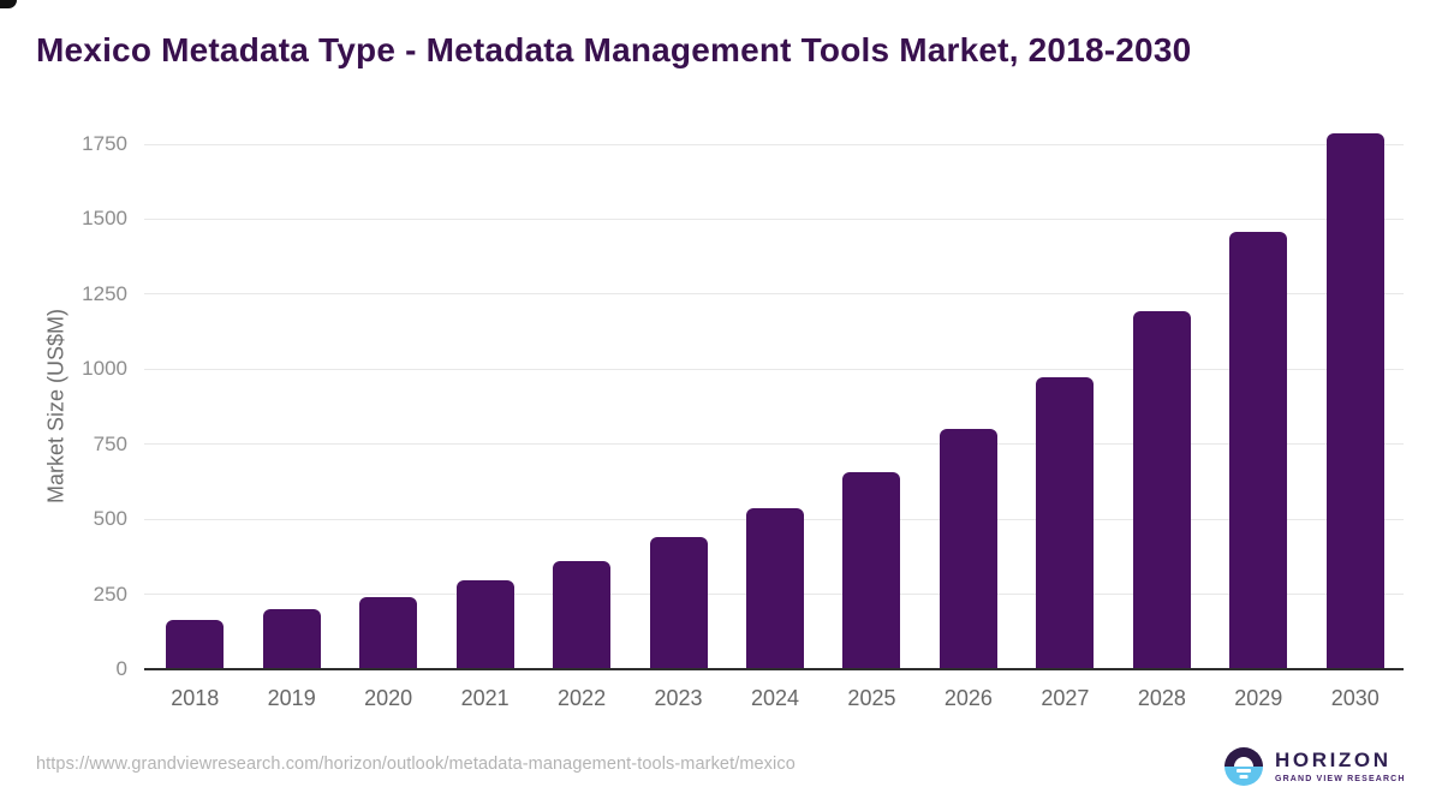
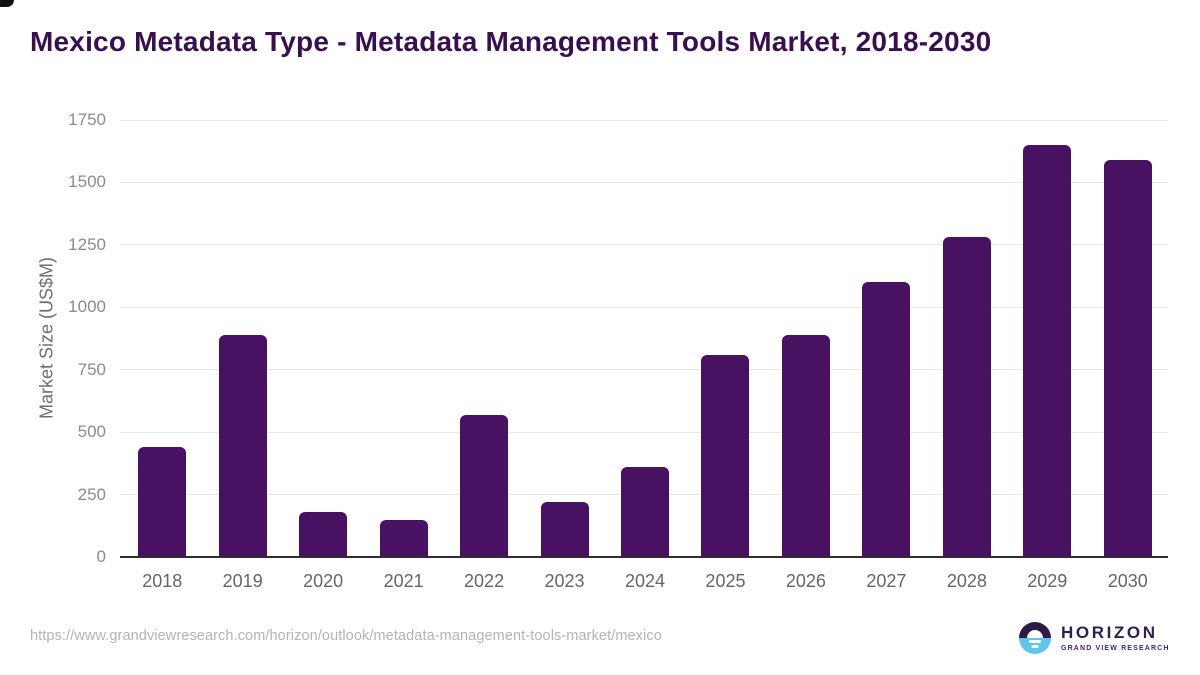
2018: 170 -> 440
2019: 200 -> 890
2020: 240 -> 180
2021: 300 -> 150
2022: 360 -> 570
2023: 440 -> 220
2024: 540 -> 360
2025: 660 -> 810
2026: 800 -> 890
2027: 980 -> 1100
2028: 1200 -> 1280
2029: 1460 -> 1650
2030: 1790 -> 1590
